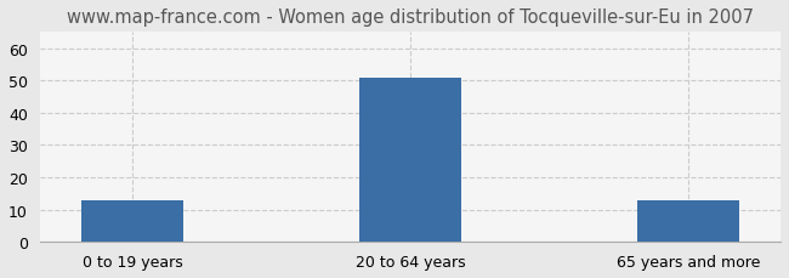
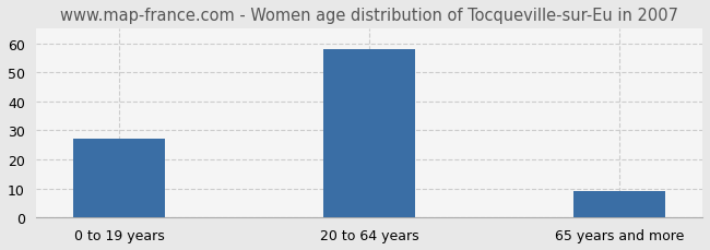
0 to 19 years: 13 -> 27
20 to 64 years: 51 -> 58
65 years and more: 13 -> 9
